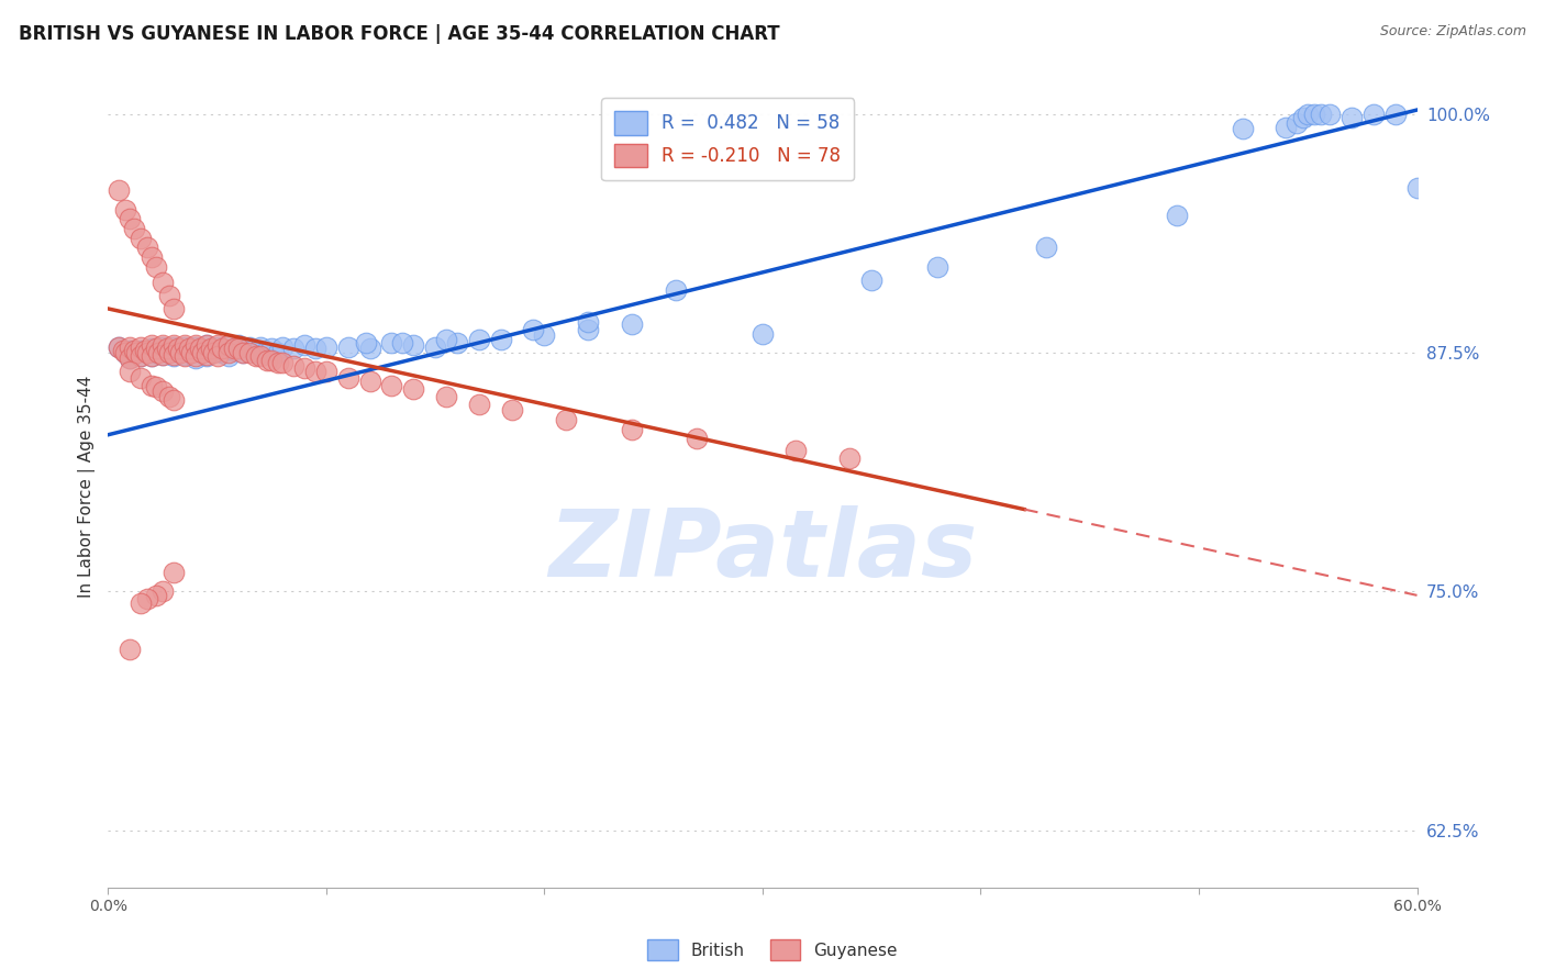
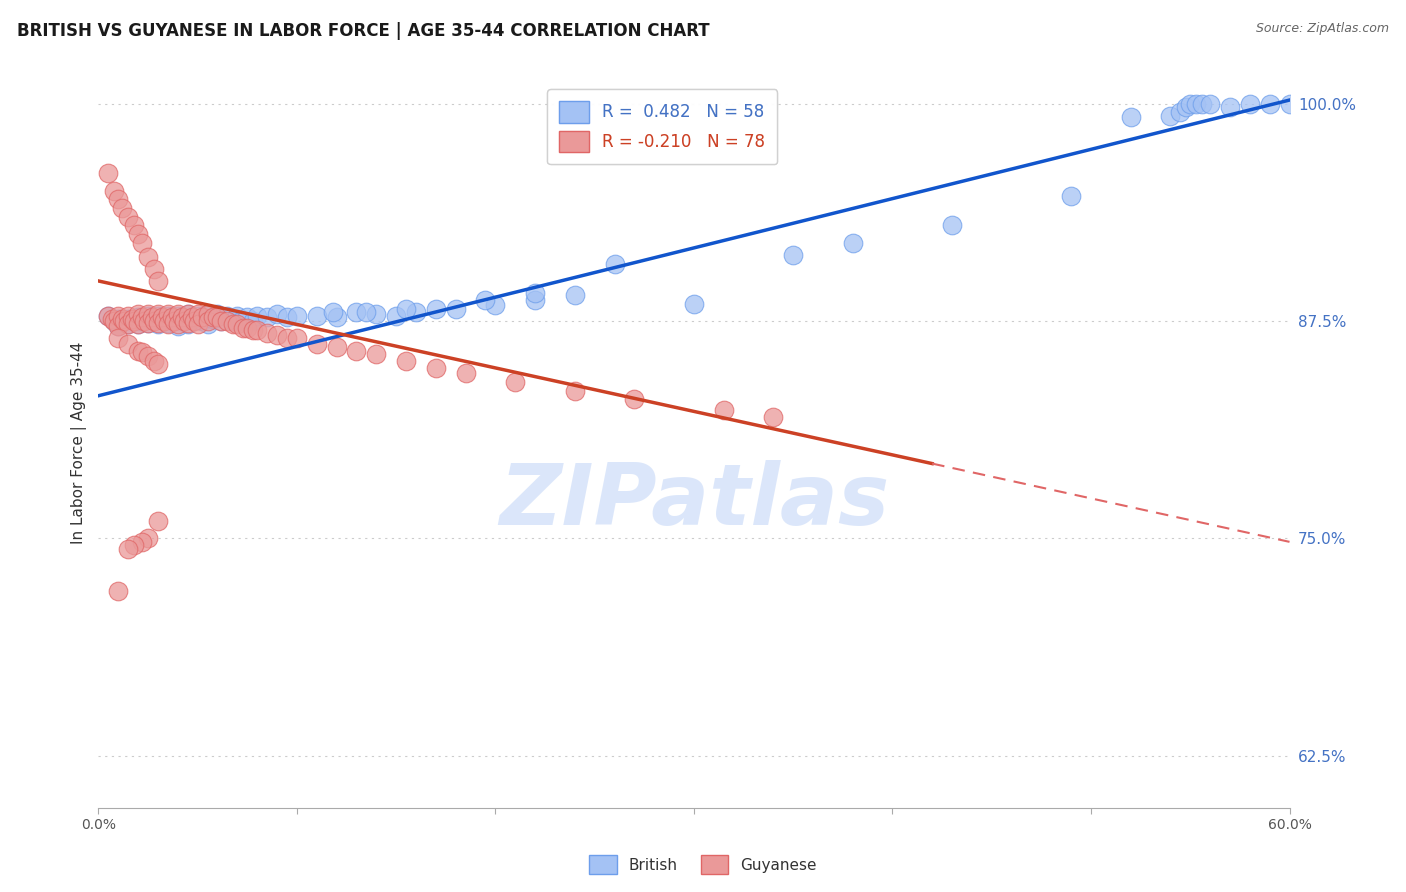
British/60.0%: 96.1% -> 100.0%
